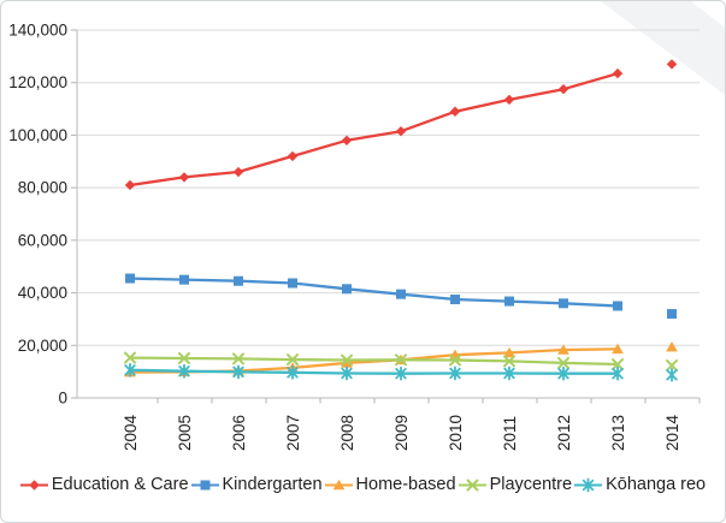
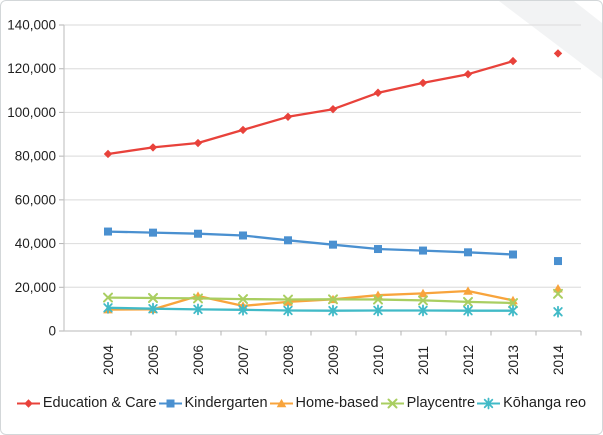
Home-based/2006: 10000 -> 16000
Home-based/2013: 19000 -> 14000
Playcentre/2014: 12000 -> 17000
